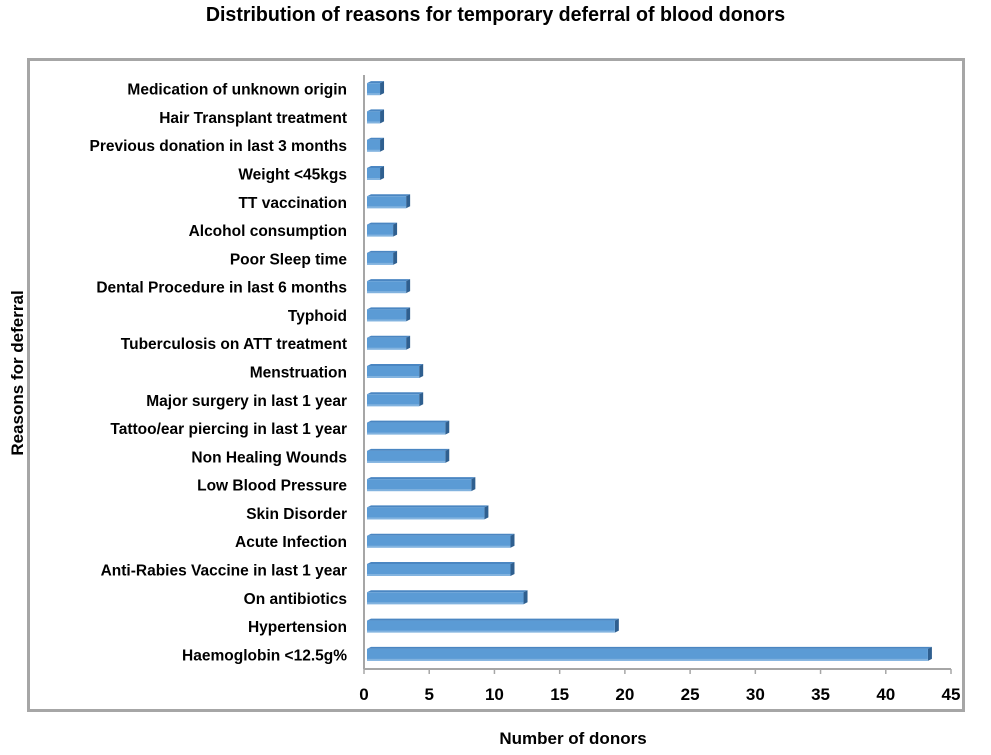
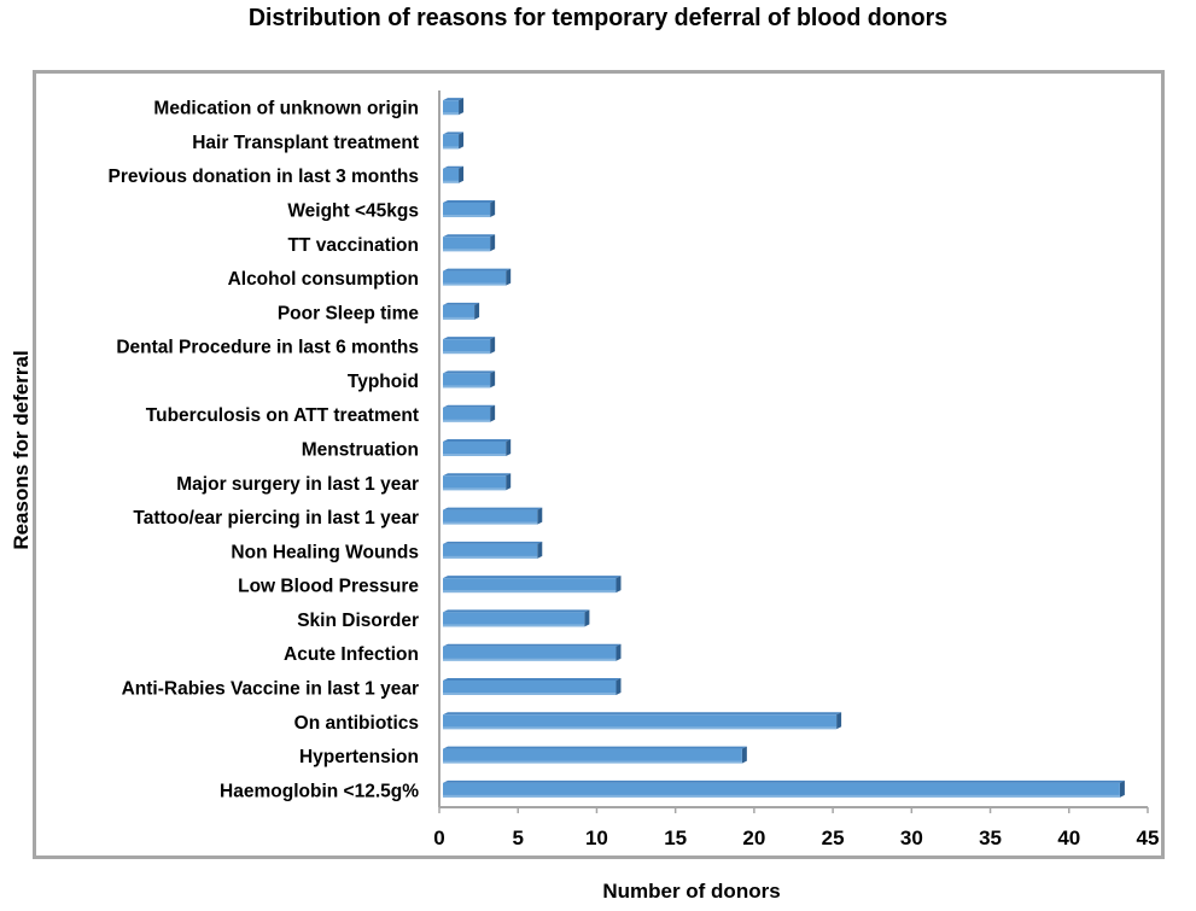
Weight <45kgs: 1 -> 3
Alcohol consumption: 2 -> 4
Low Blood Pressure: 8 -> 11
On antibiotics: 12 -> 25
